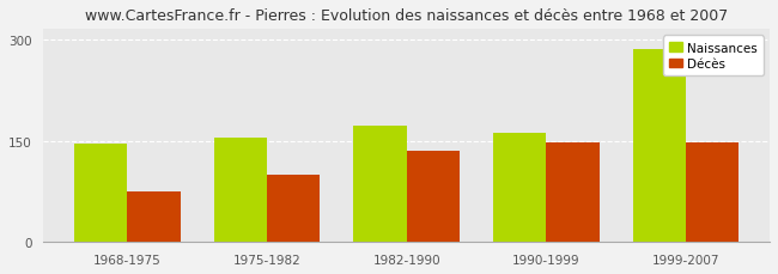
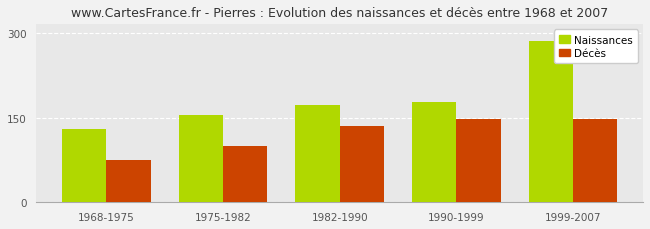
Naissances/1968-1975: 146 -> 130
Naissances/1990-1999: 162 -> 178
